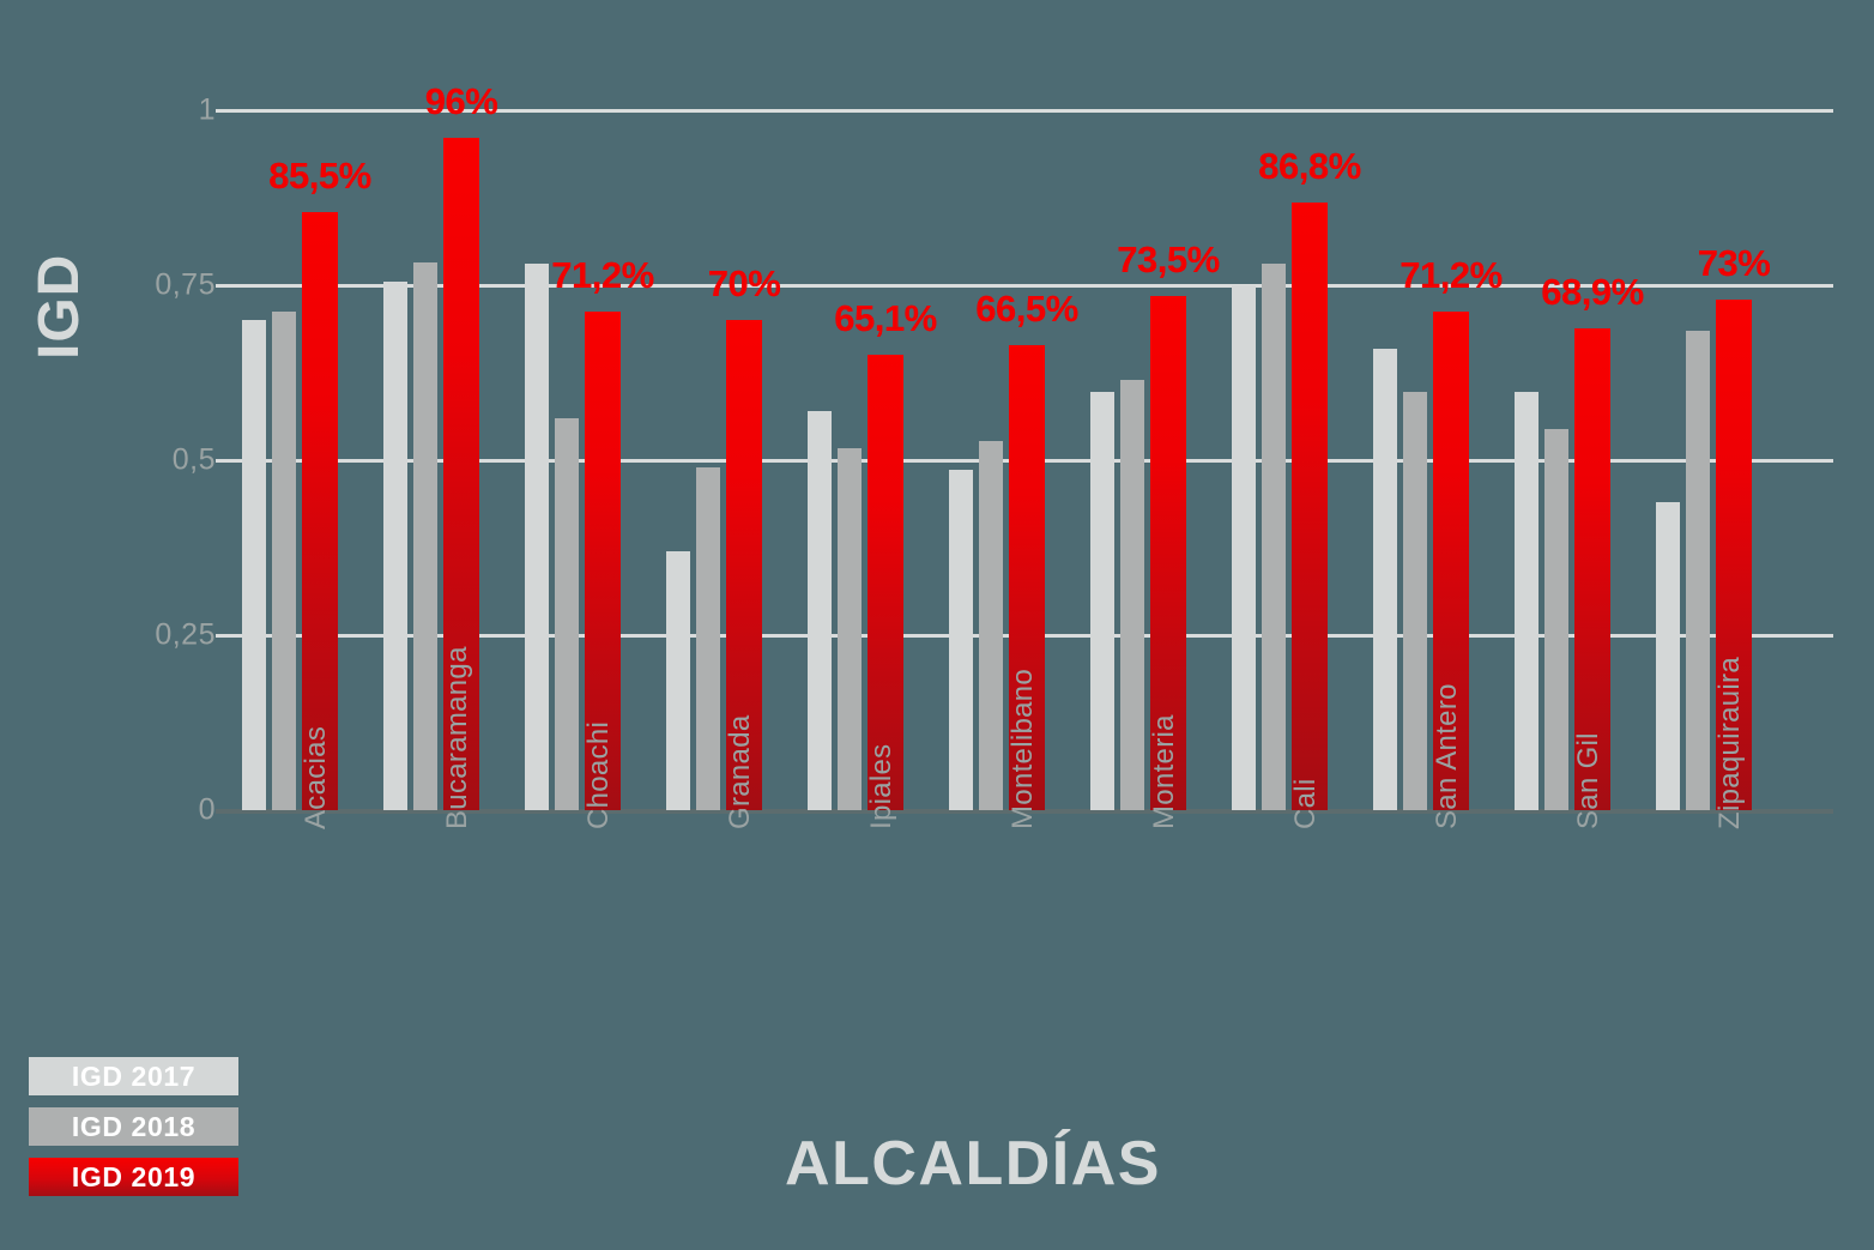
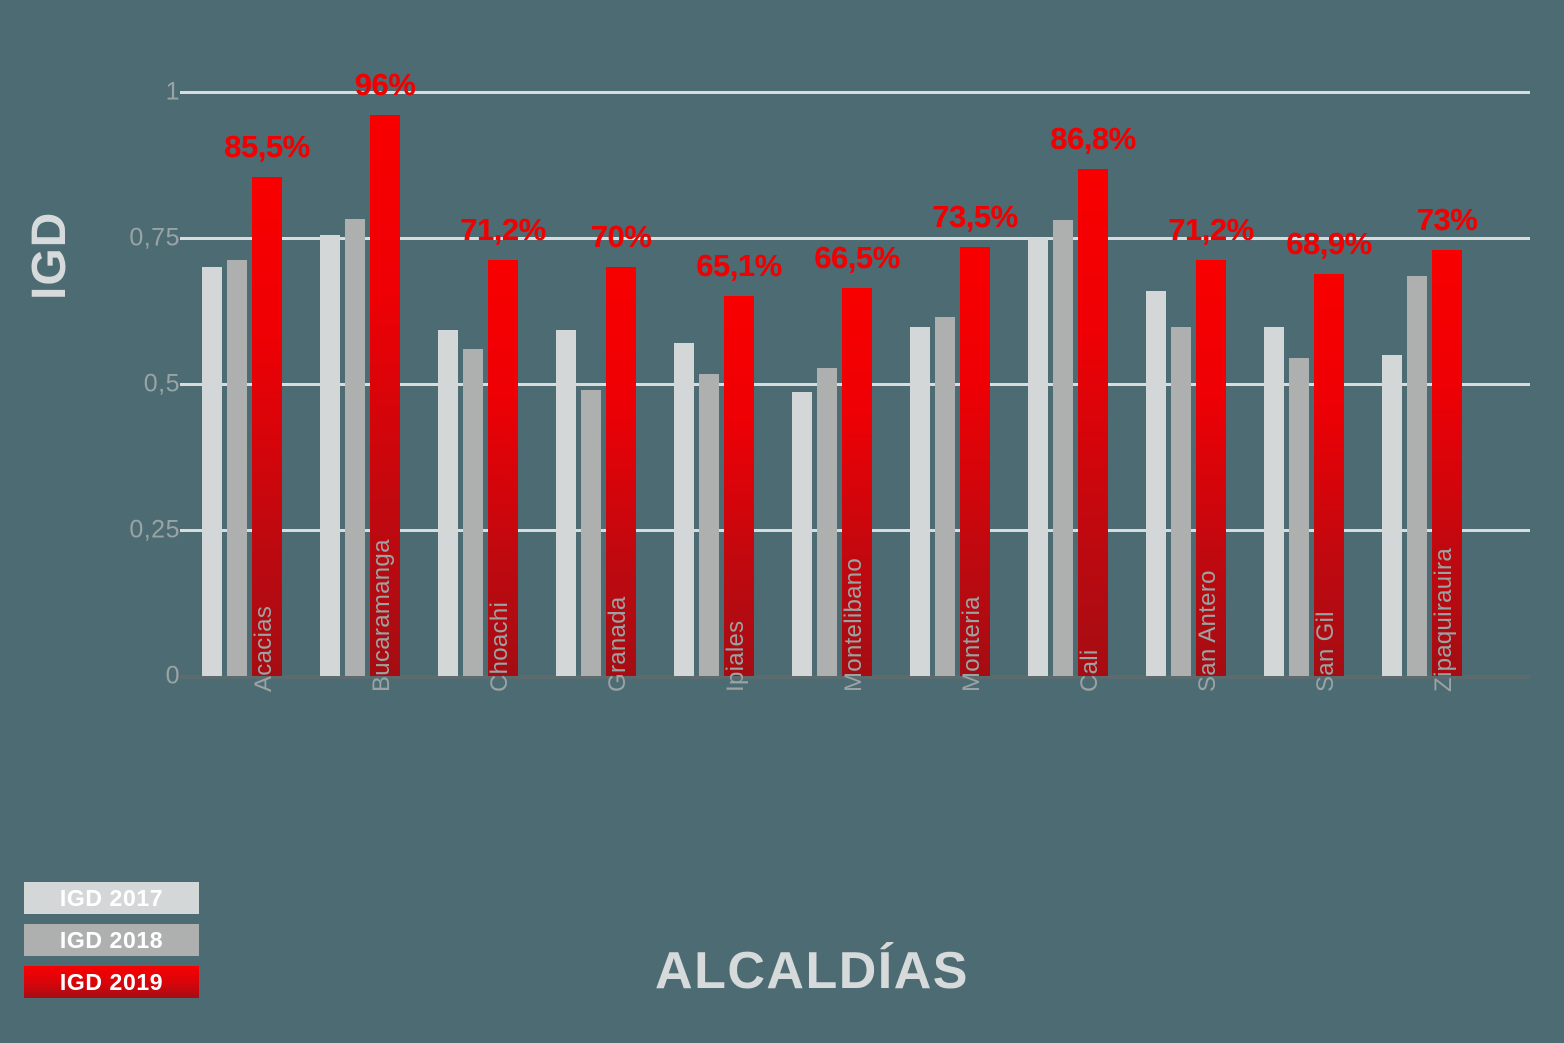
IGD 2017/Choachi: 0,78 -> 0,59
IGD 2017/Granada: 0,37 -> 0,59
IGD 2017/Zipaquirauira: 0,44 -> 0,55
